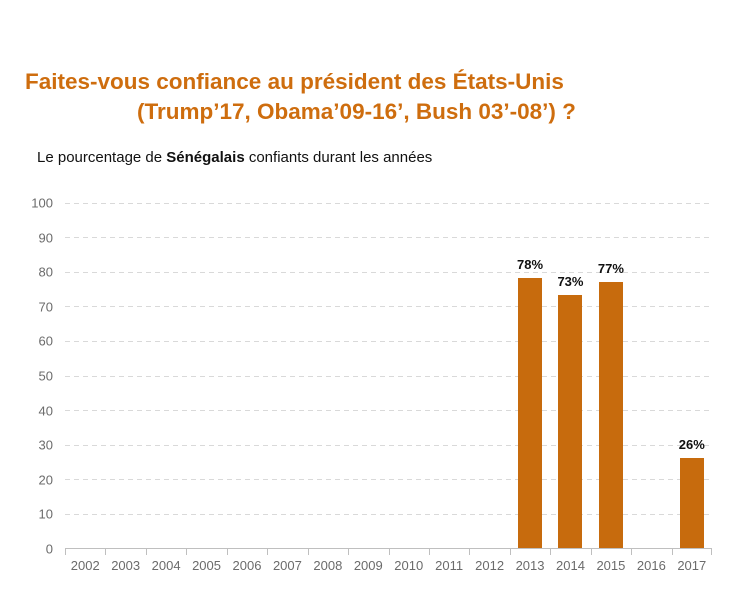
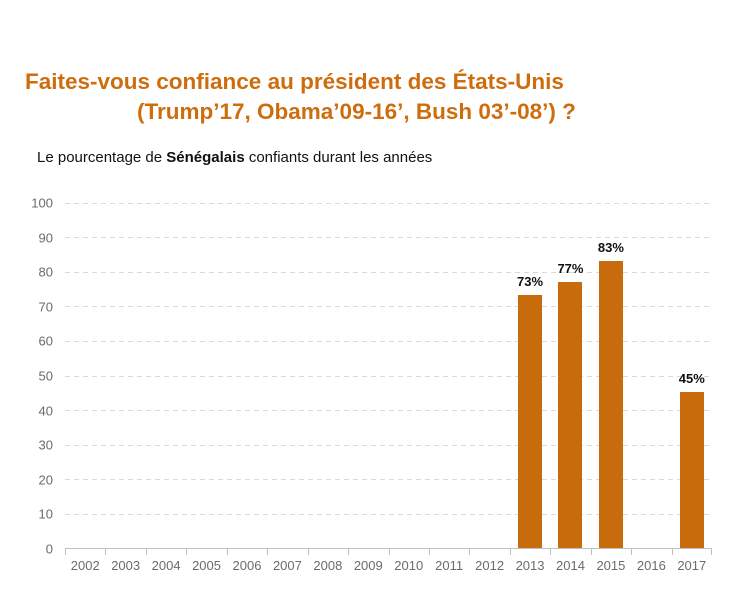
2013: 78% -> 73%
2014: 73% -> 77%
2015: 77% -> 83%
2017: 26% -> 45%
